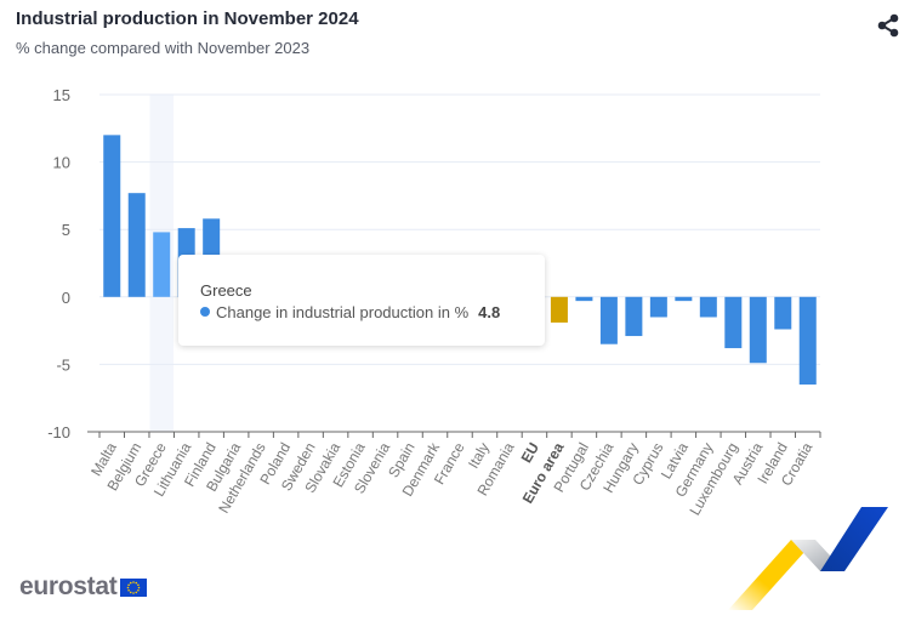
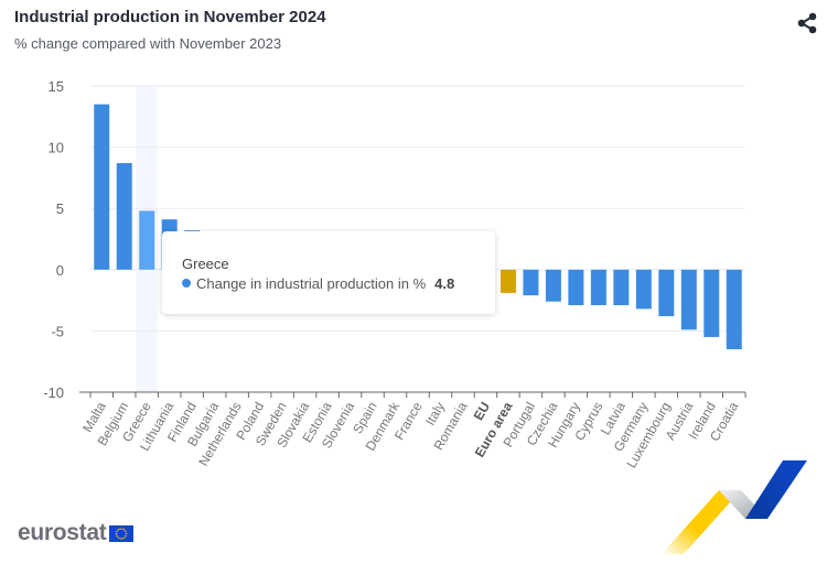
Malta: 12.0 -> 13.5
Belgium: 7.7 -> 8.7
Lithuania: 5.1 -> 4.1
Finland: 5.8 -> 3.2
Portugal: -0.3 -> -2.1
Czechia: -3.5 -> -2.6
Cyprus: -1.5 -> -2.9
Latvia: -0.3 -> -2.9
Germany: -1.5 -> -3.2
Ireland: -2.4 -> -5.5
